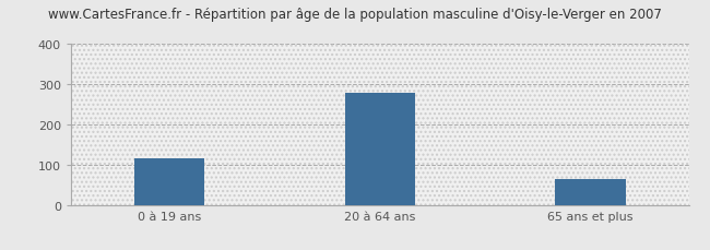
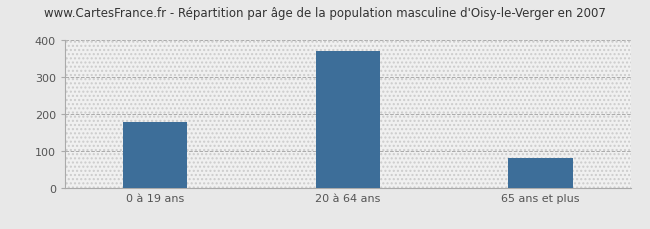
0 à 19 ans: 115 -> 178
20 à 64 ans: 280 -> 370
65 ans et plus: 65 -> 80
